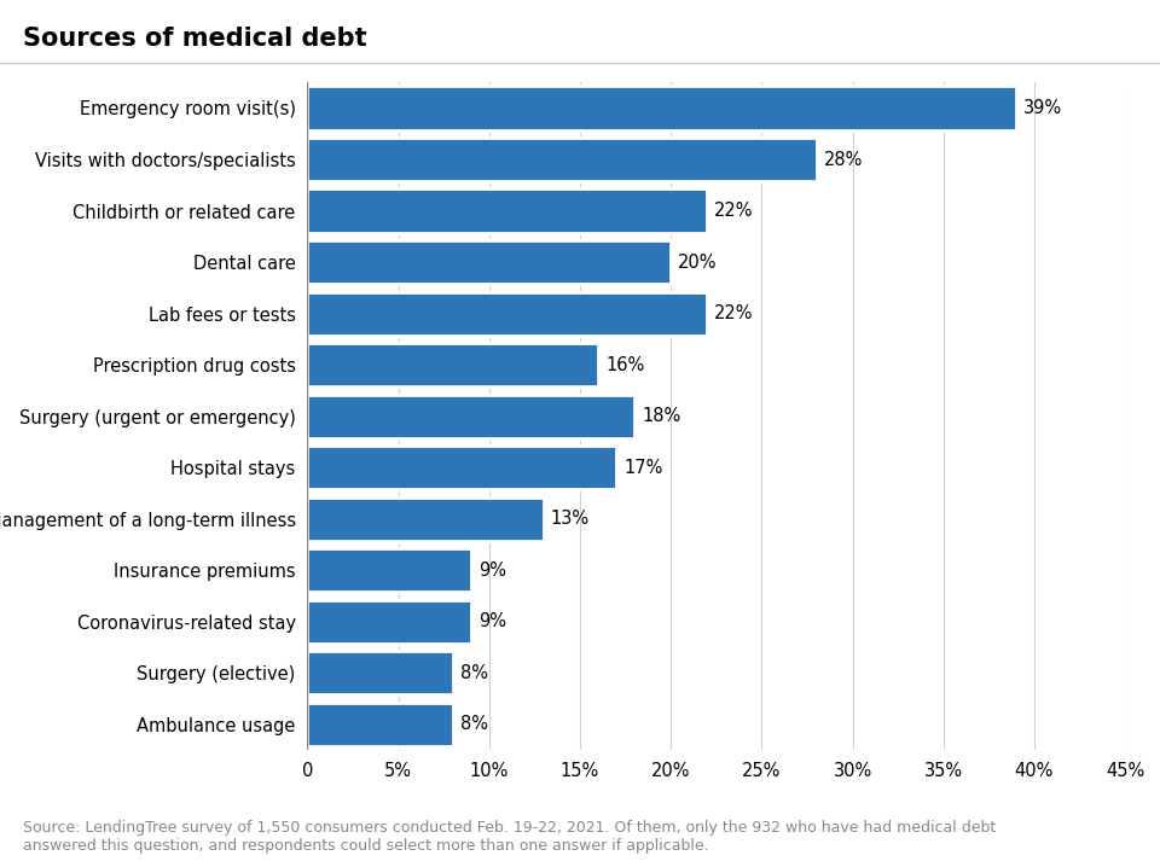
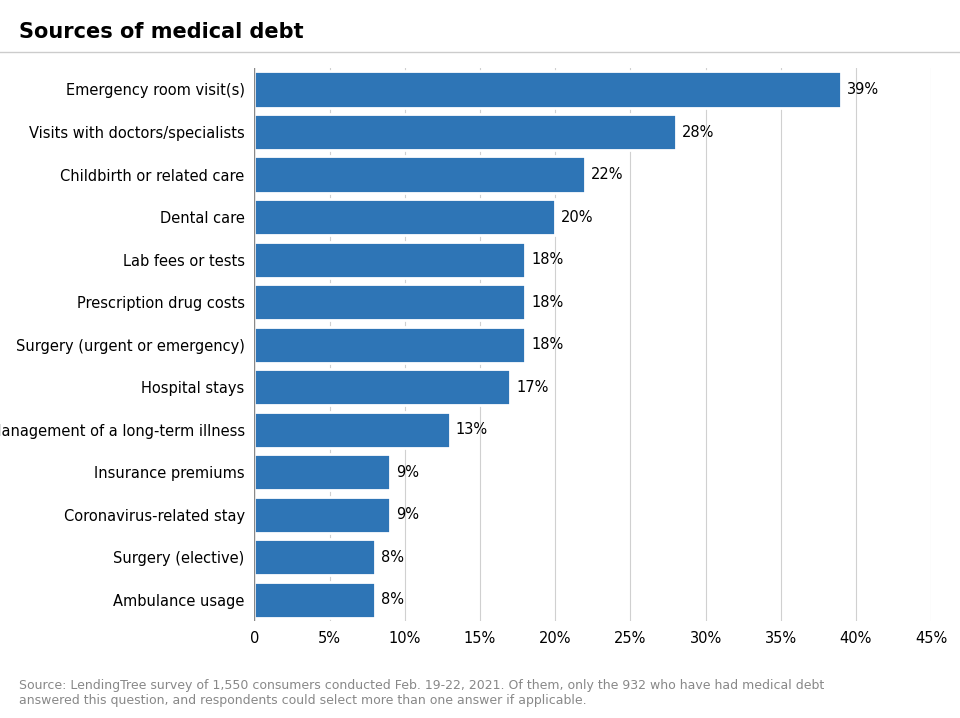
Lab fees or tests: 22% -> 18%
Prescription drug costs: 16% -> 18%
